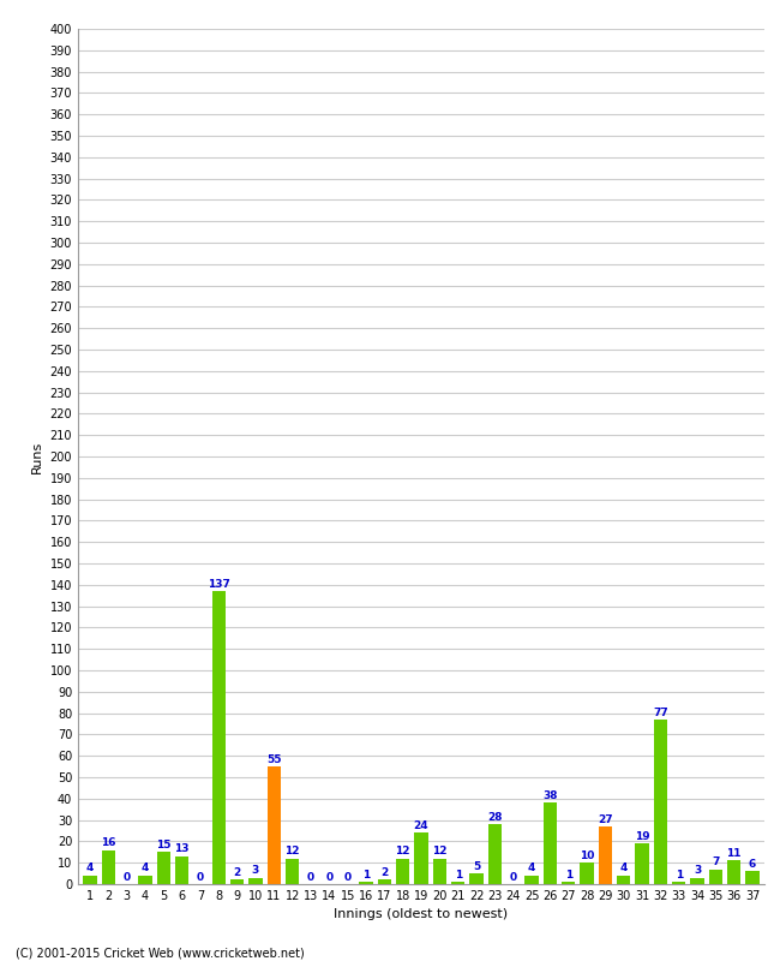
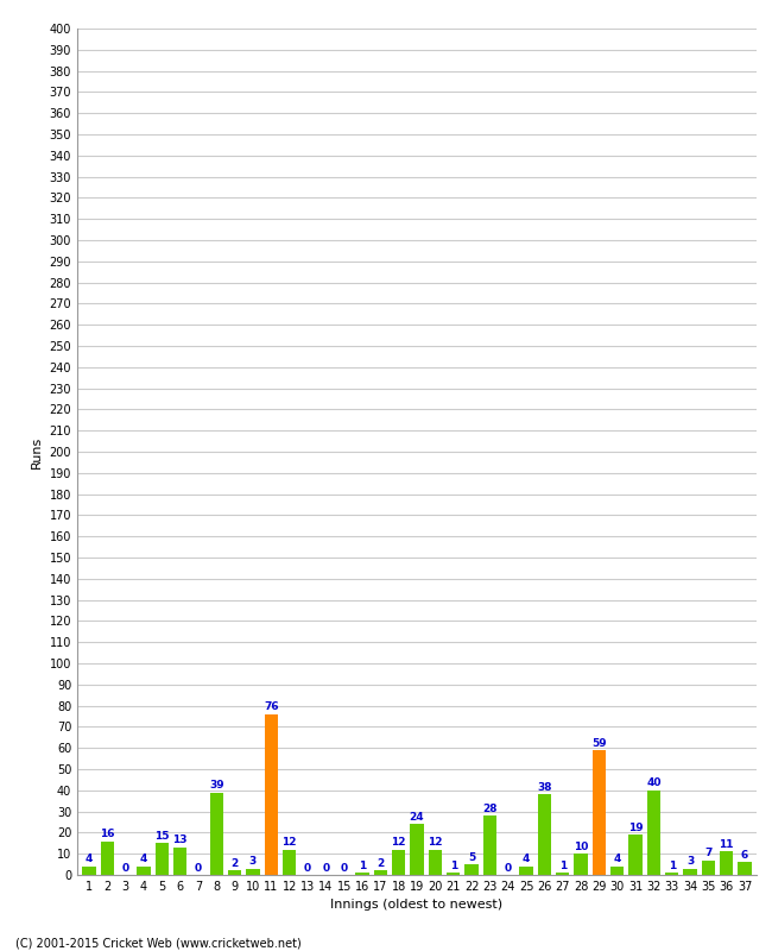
8: 137 -> 39
11: 55 -> 76
29: 27 -> 59
32: 77 -> 40
